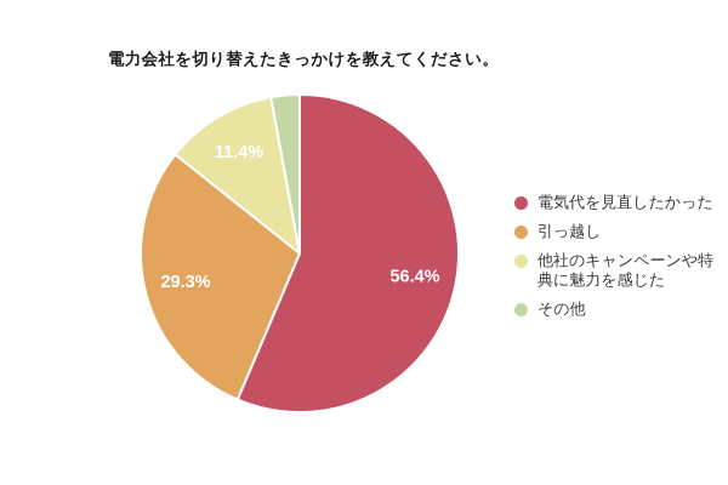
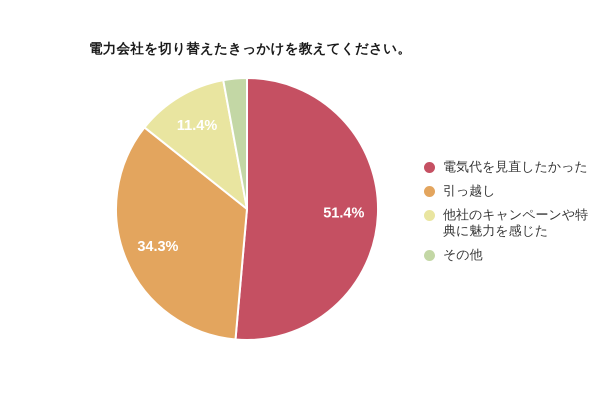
電気代を見直したかった: 56.4% -> 51.4%
引っ越し: 29.3% -> 34.3%
